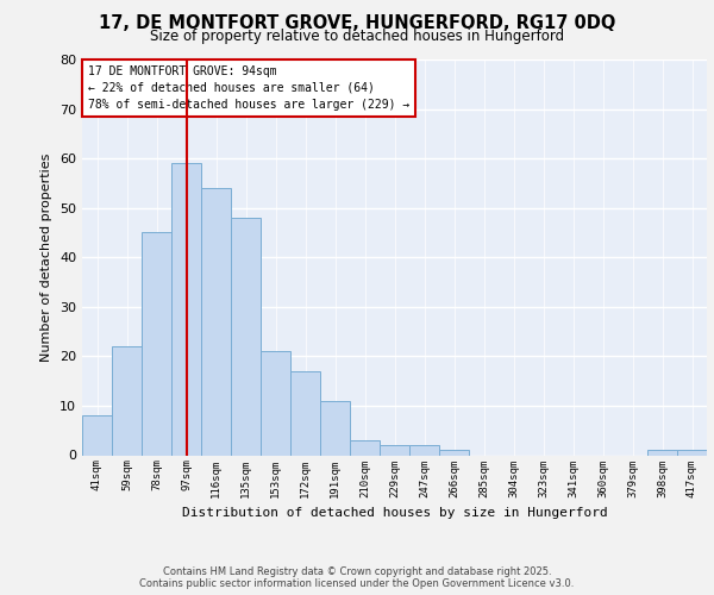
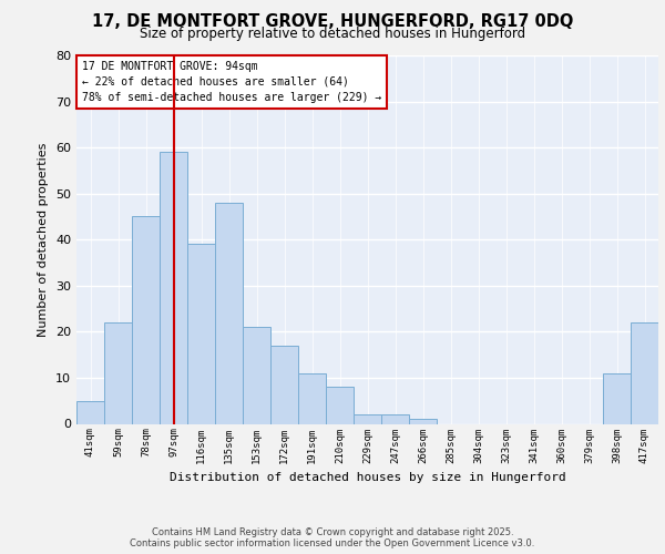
41sqm: 8 -> 5
116sqm: 54 -> 39
210sqm: 3 -> 8
398sqm: 1 -> 11
417sqm: 1 -> 22
